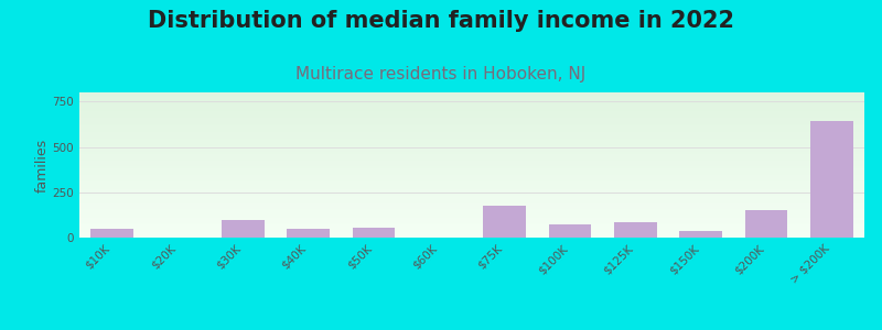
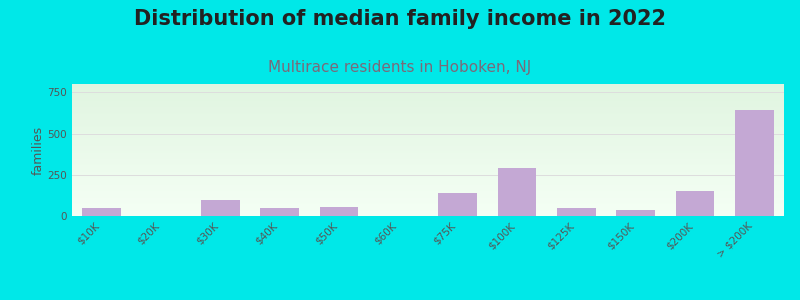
$75K: 180 -> 140
$100K: 70 -> 290
$125K: 80 -> 50
